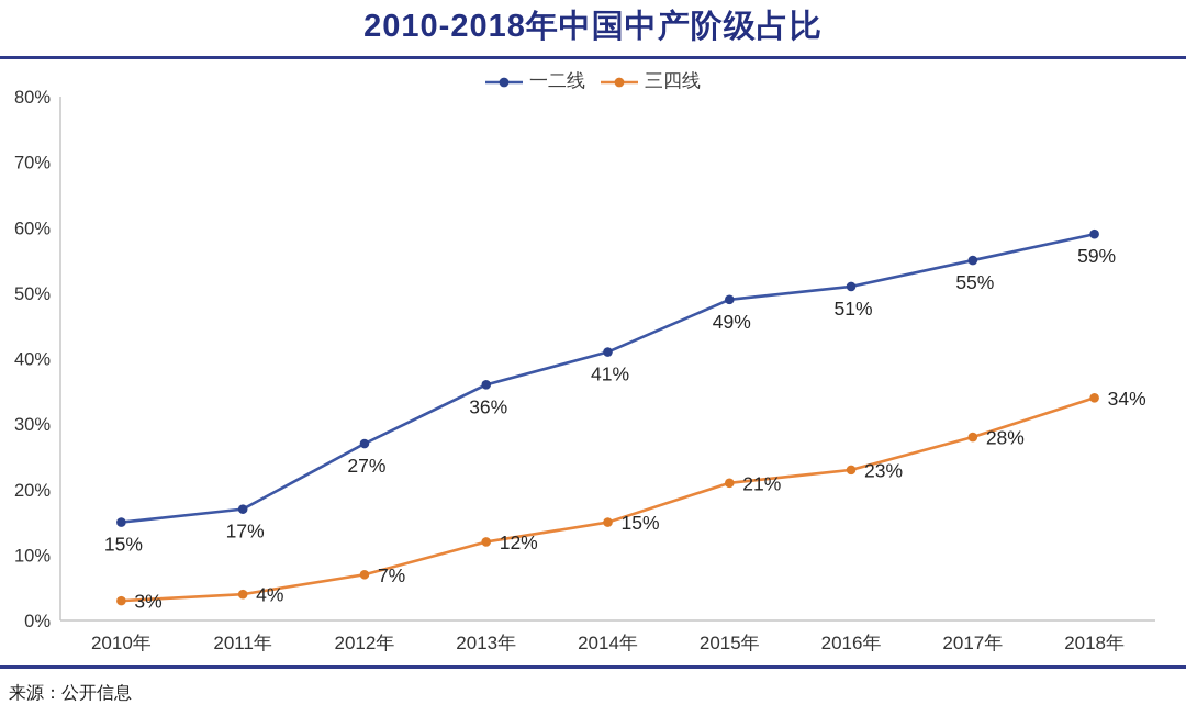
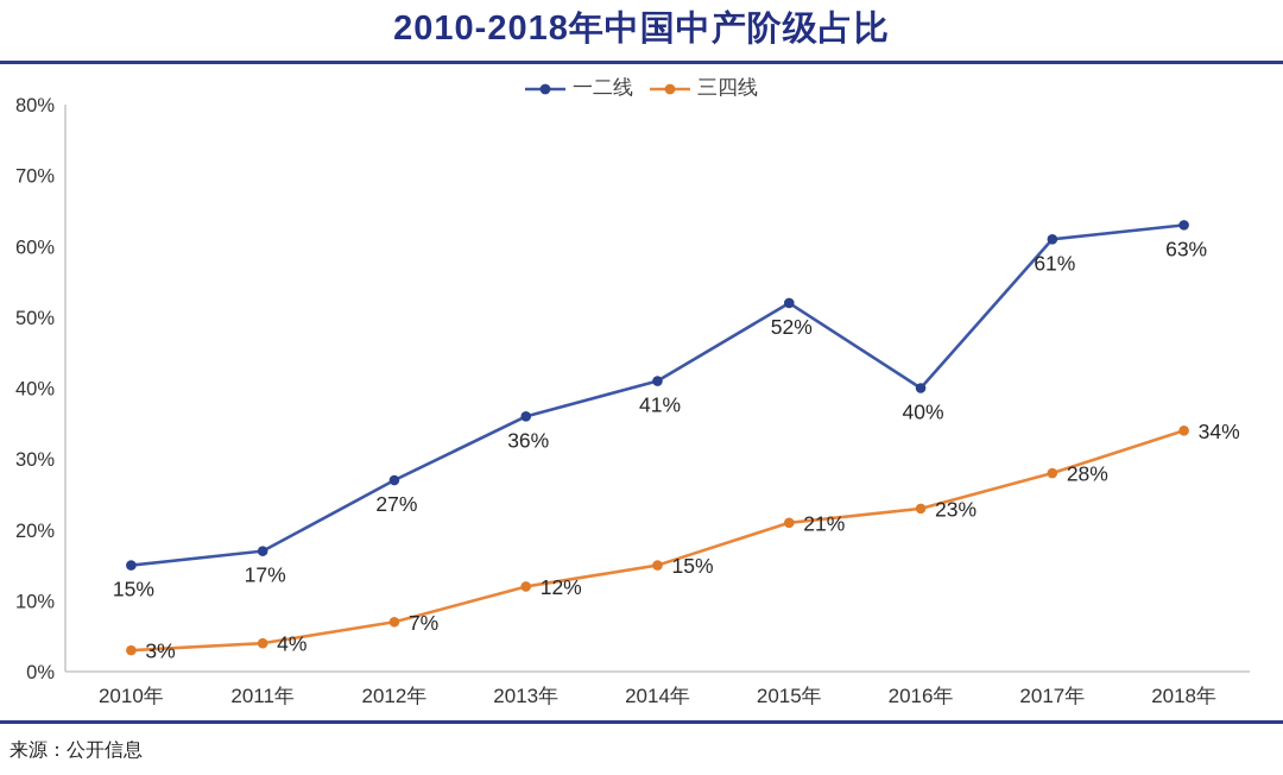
一二线/2015年: 49% -> 52%
一二线/2016年: 51% -> 40%
一二线/2017年: 55% -> 61%
一二线/2018年: 59% -> 63%
